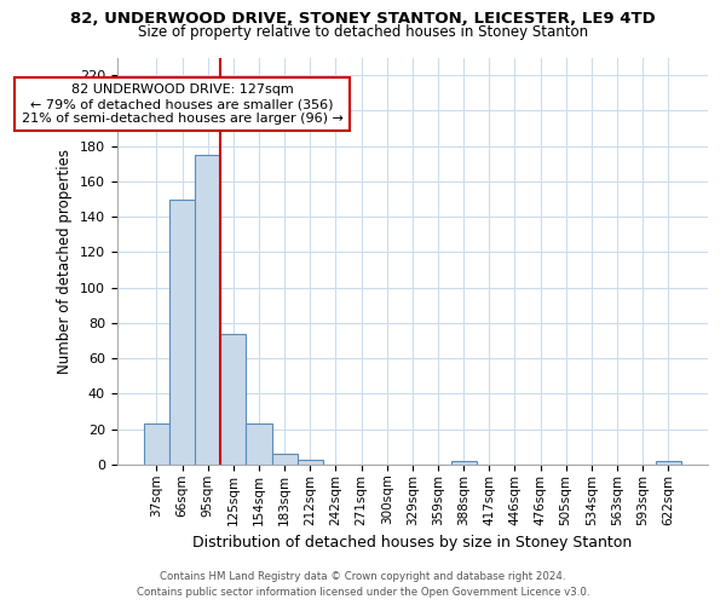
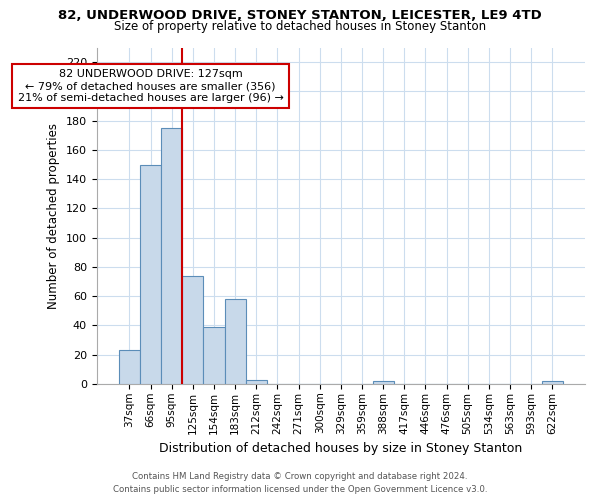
154sqm: 23 -> 39
183sqm: 6 -> 58
